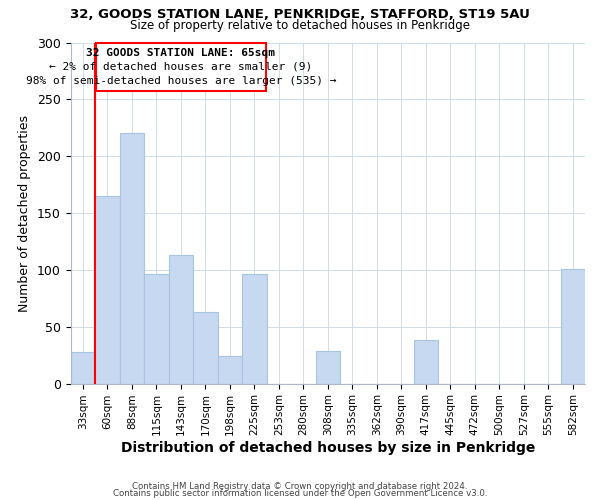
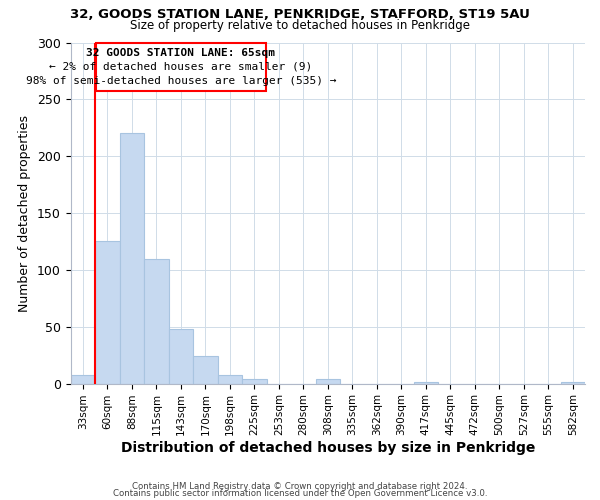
33sqm: 28 -> 8
60sqm: 165 -> 125
115sqm: 96 -> 110
143sqm: 113 -> 48
170sqm: 63 -> 24
198sqm: 24 -> 8
225sqm: 96 -> 4
308sqm: 29 -> 4
417sqm: 38 -> 1
582sqm: 101 -> 1
